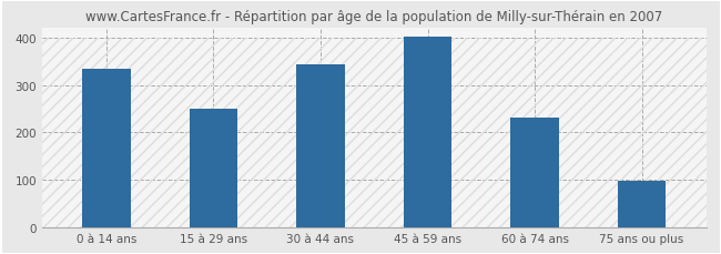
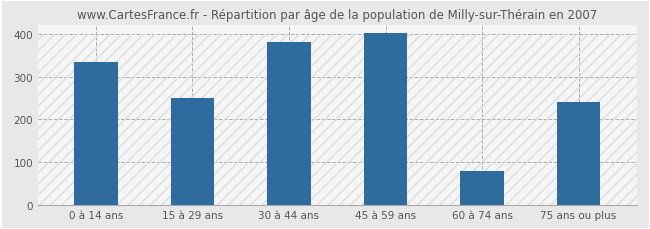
30 à 44 ans: 343 -> 380
60 à 74 ans: 230 -> 80
75 ans ou plus: 97 -> 240
